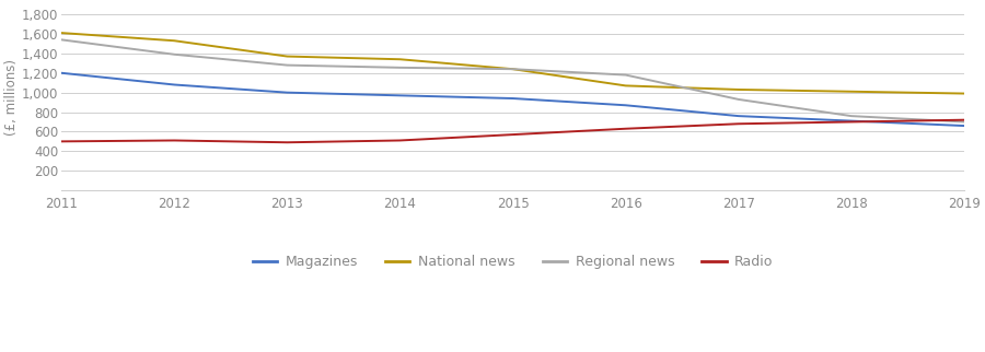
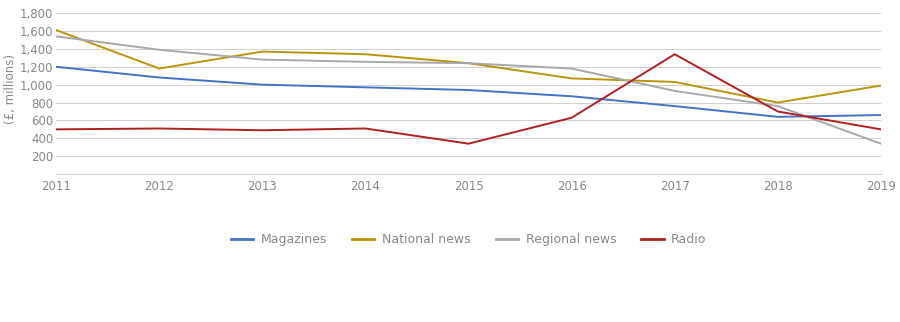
National news/2012: 1,530 -> 1,180
Radio/2015: 570 -> 340
Radio/2017: 680 -> 1,340
Magazines/2018: 710 -> 640
National news/2018: 1,010 -> 800
Regional news/2019: 700 -> 340
Radio/2019: 720 -> 500
